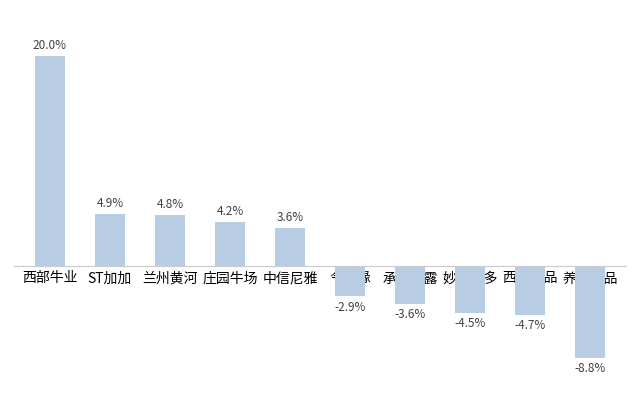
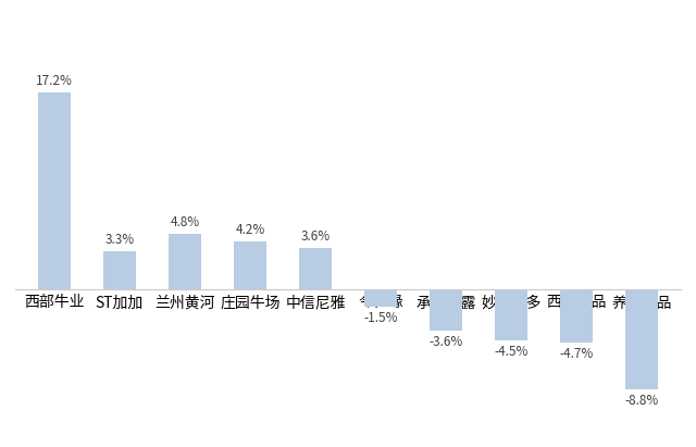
西部牛业: 20.0% -> 17.2%
ST加加: 4.9% -> 3.3%
今世缘: -2.9% -> -1.5%
